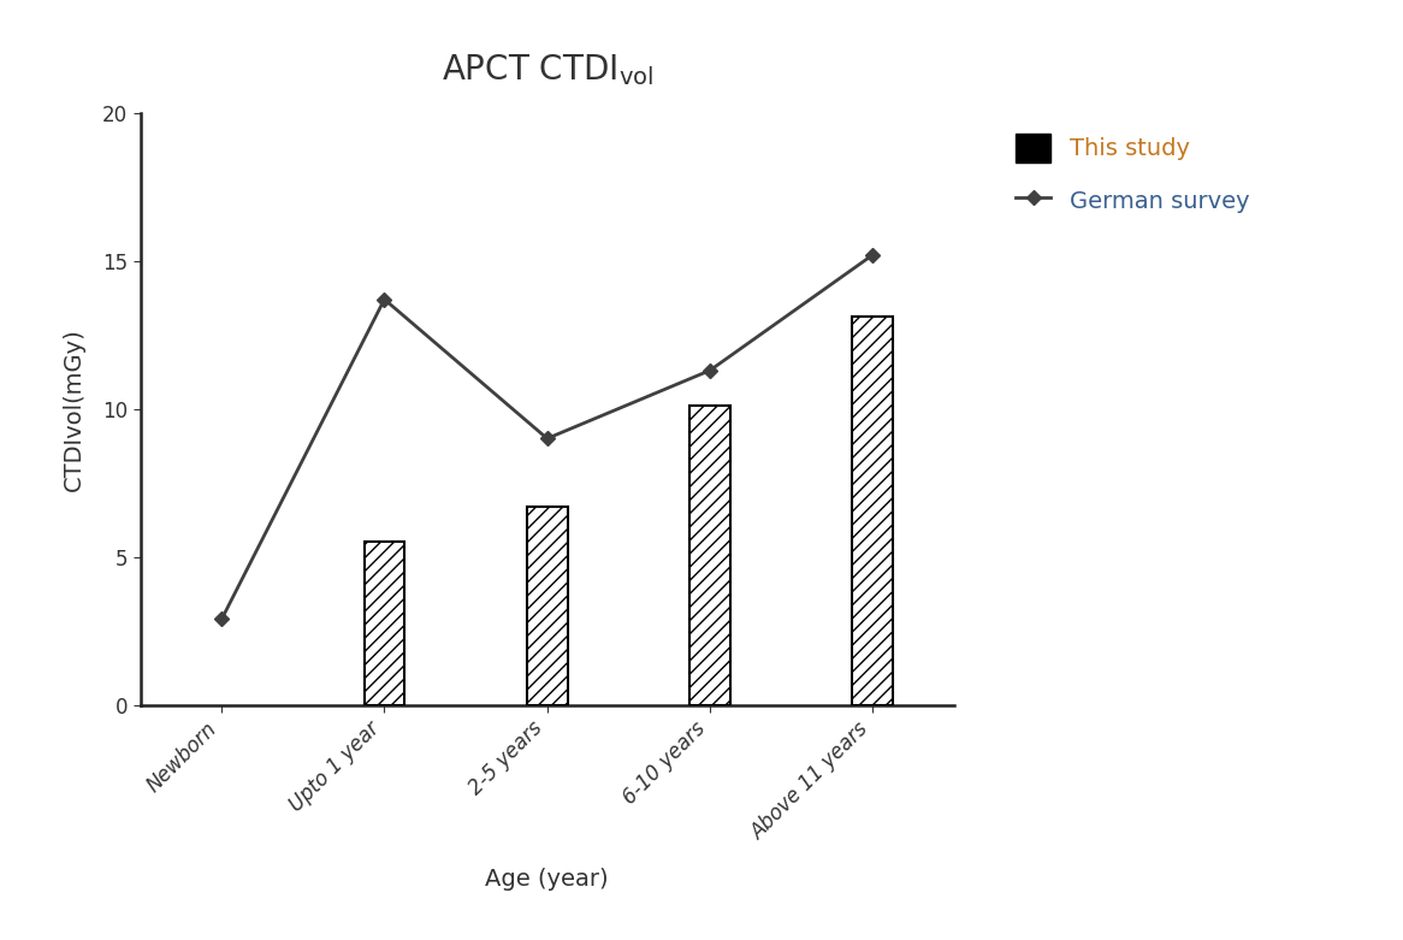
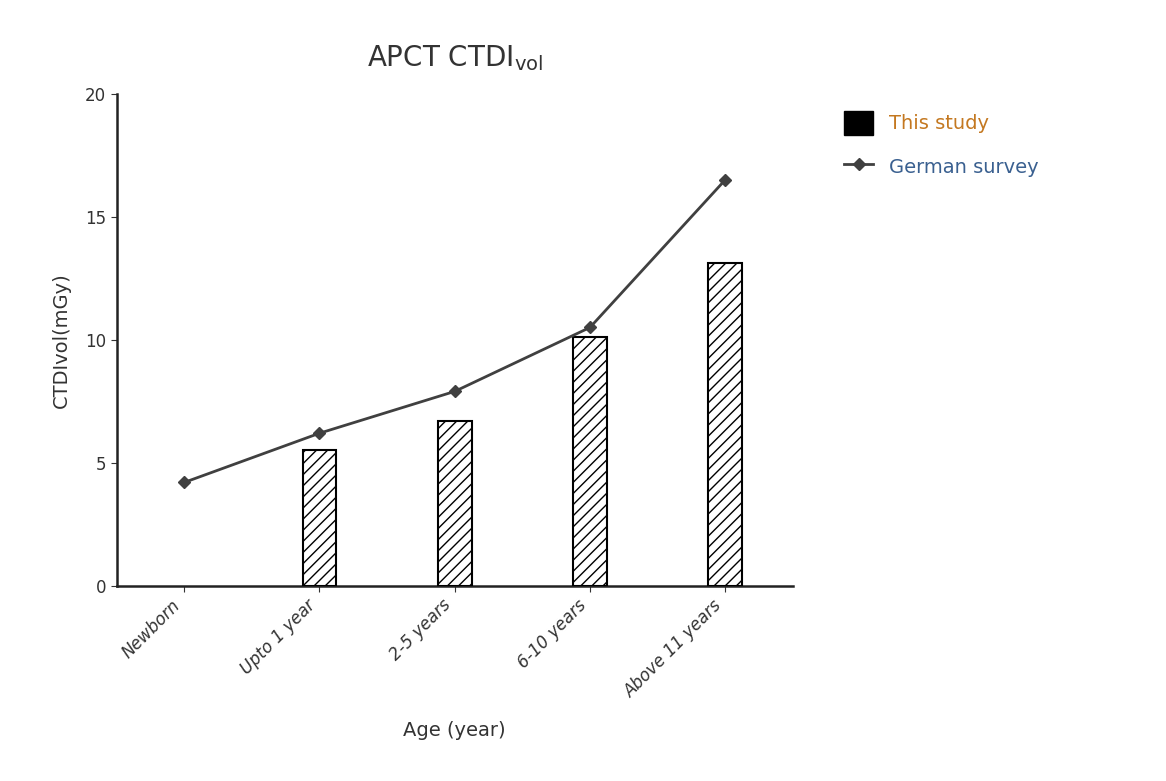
German survey/Newborn: 2.9 -> 4.2
German survey/Upto 1 year: 13.7 -> 6.2
German survey/2-5 years: 9.0 -> 7.9
German survey/6-10 years: 11.3 -> 10.5
German survey/Above 11 years: 15.2 -> 16.5
